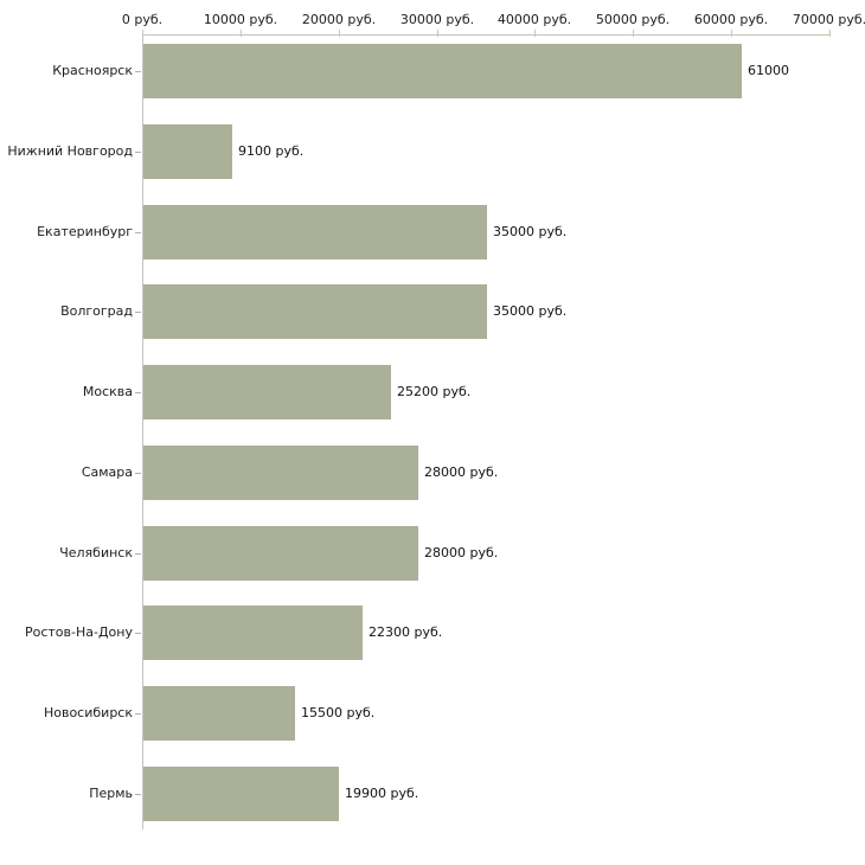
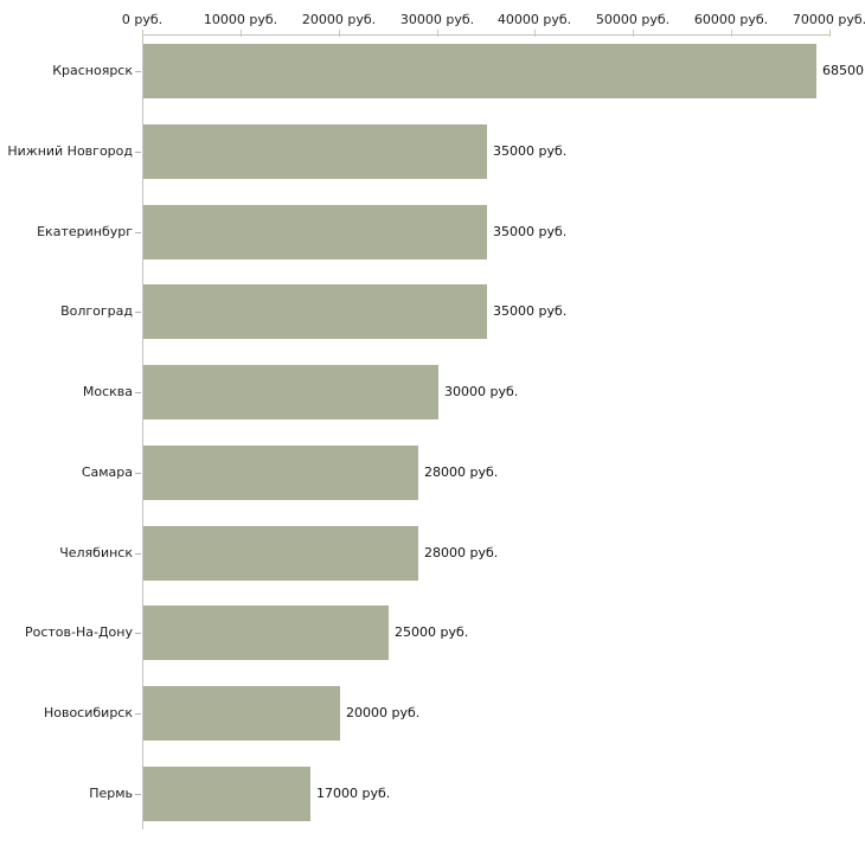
Красноярск: 61000 -> 68500
Нижний Новгород: 9100 -> 35000
Москва: 25200 -> 30000
Ростов-На-Дону: 22300 -> 25000
Новосибирск: 15500 -> 20000
Пермь: 19900 -> 17000
